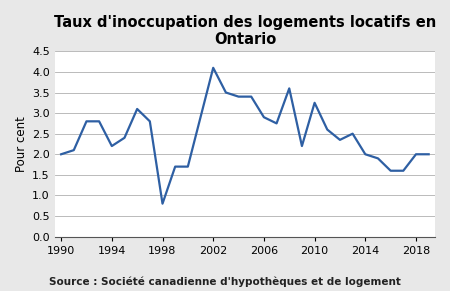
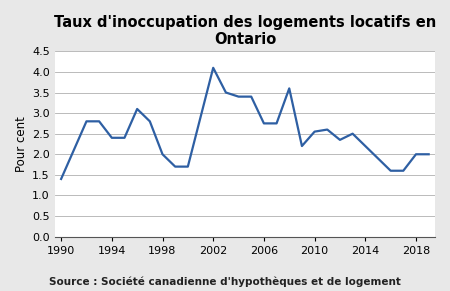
1990: 2.00 -> 1.40
1994: 2.20 -> 2.40
1998: 0.80 -> 2.00
2006: 2.90 -> 2.75
2010: 3.25 -> 2.55
2014: 2.00 -> 2.20
